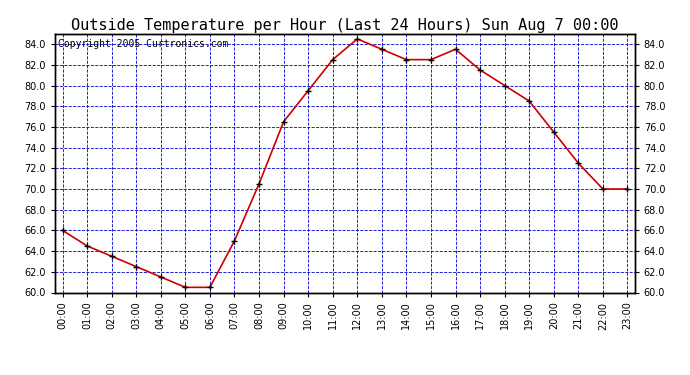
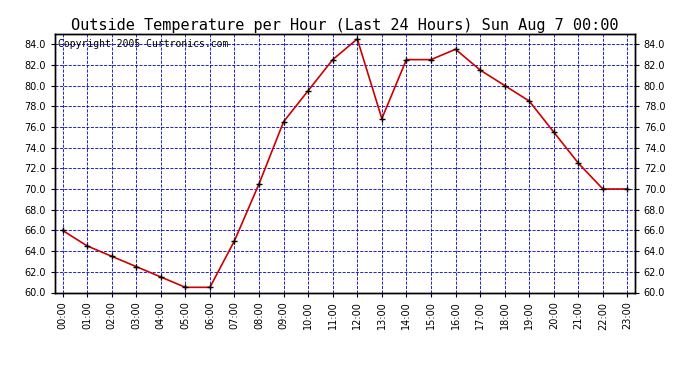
13:00: 83.5 -> 76.8
